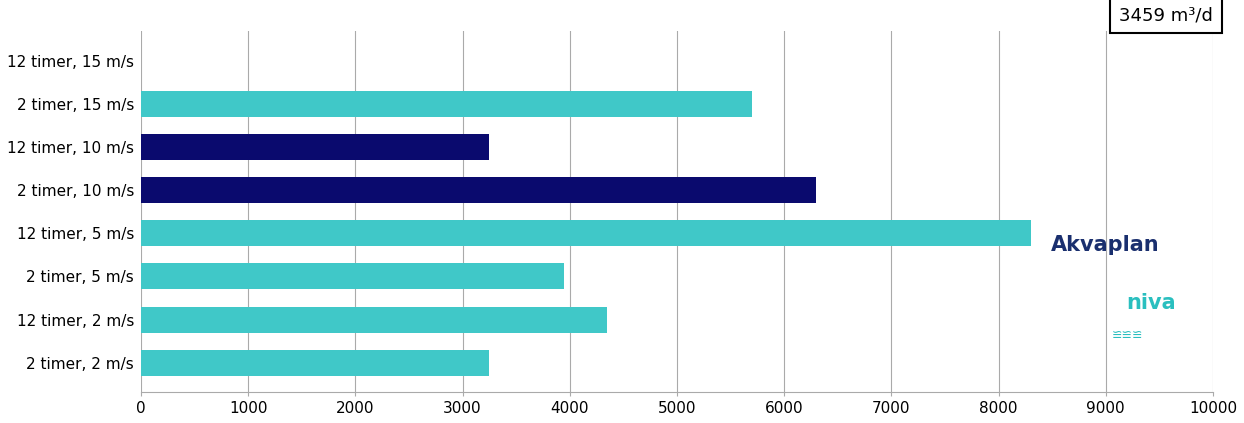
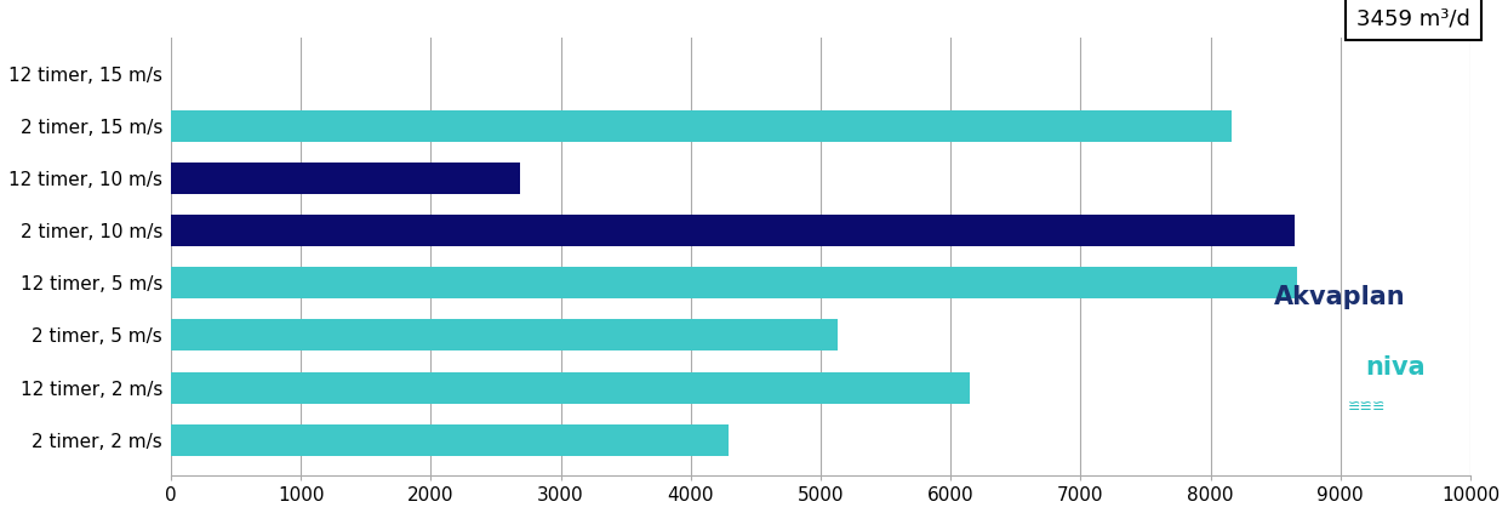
2 timer, 15 m/s: 5700 -> 8160
12 timer, 10 m/s: 3250 -> 2690
2 timer, 10 m/s: 6300 -> 8650
12 timer, 5 m/s: 8300 -> 8670
2 timer, 5 m/s: 3950 -> 5130
12 timer, 2 m/s: 4350 -> 6150
2 timer, 2 m/s: 3250 -> 4290
